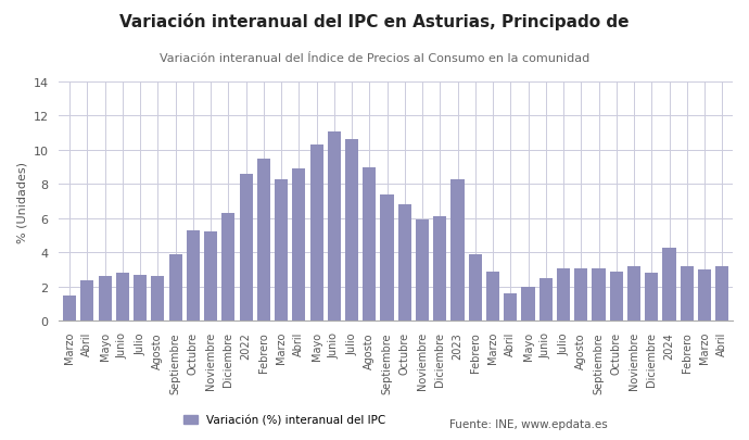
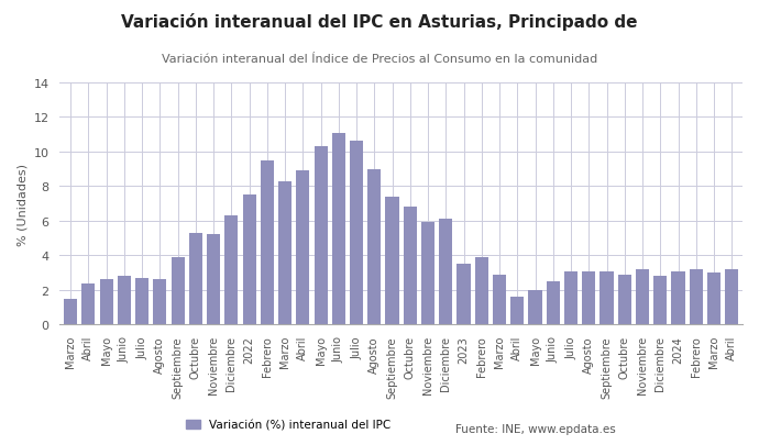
2022: 8.6 -> 7.5
2023: 8.3 -> 3.5
2024: 4.3 -> 3.1
